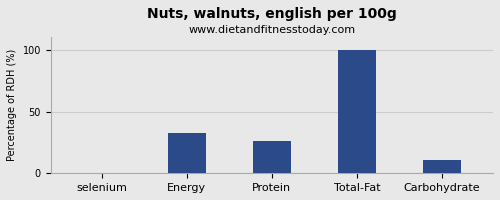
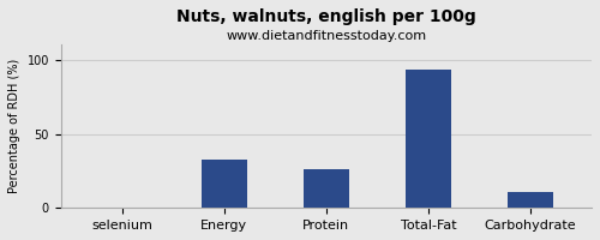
Total-Fat: 100 -> 93
